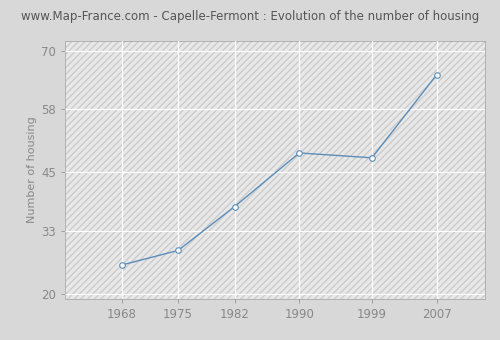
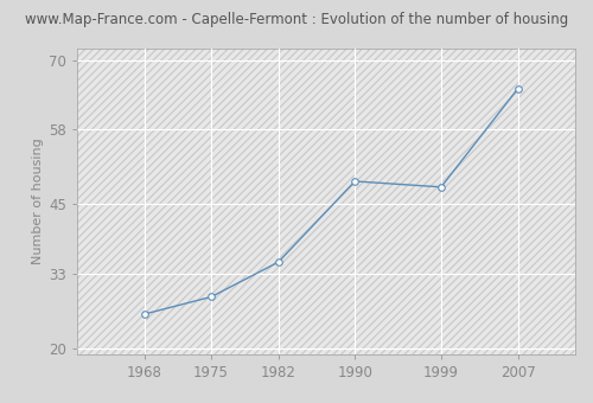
1982: 38 -> 35
